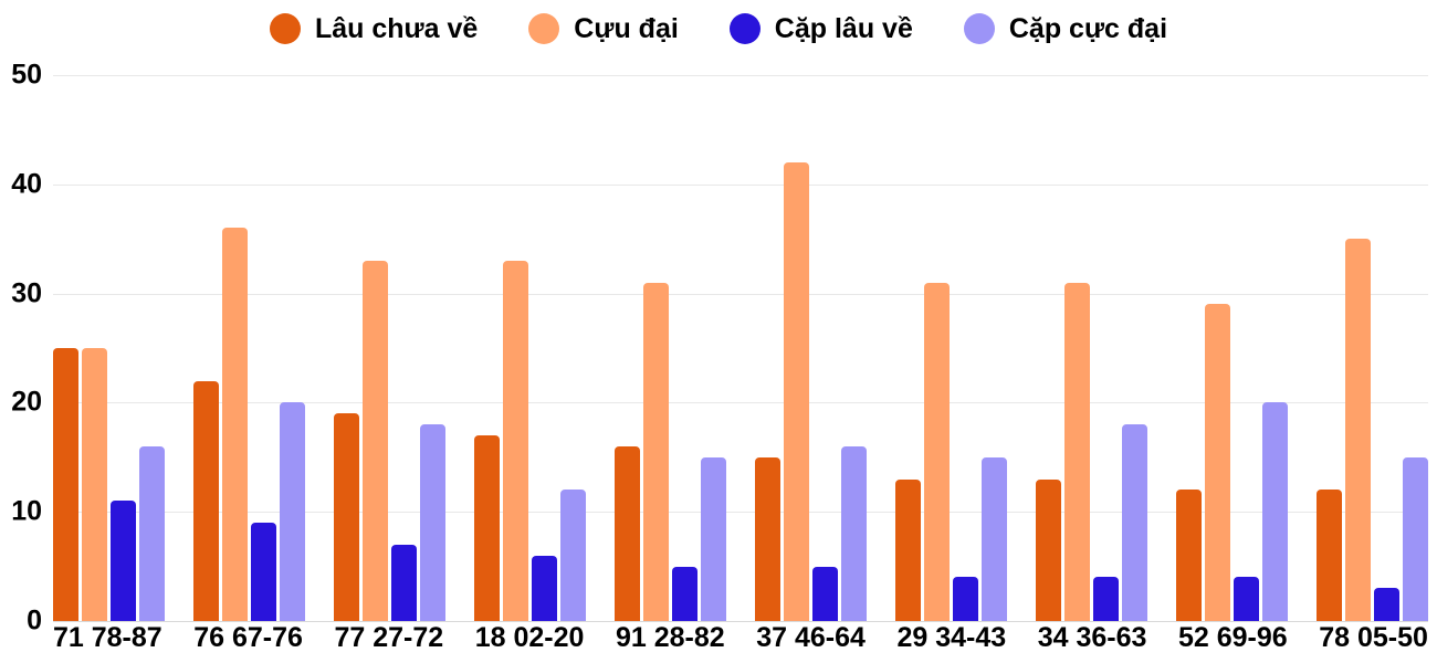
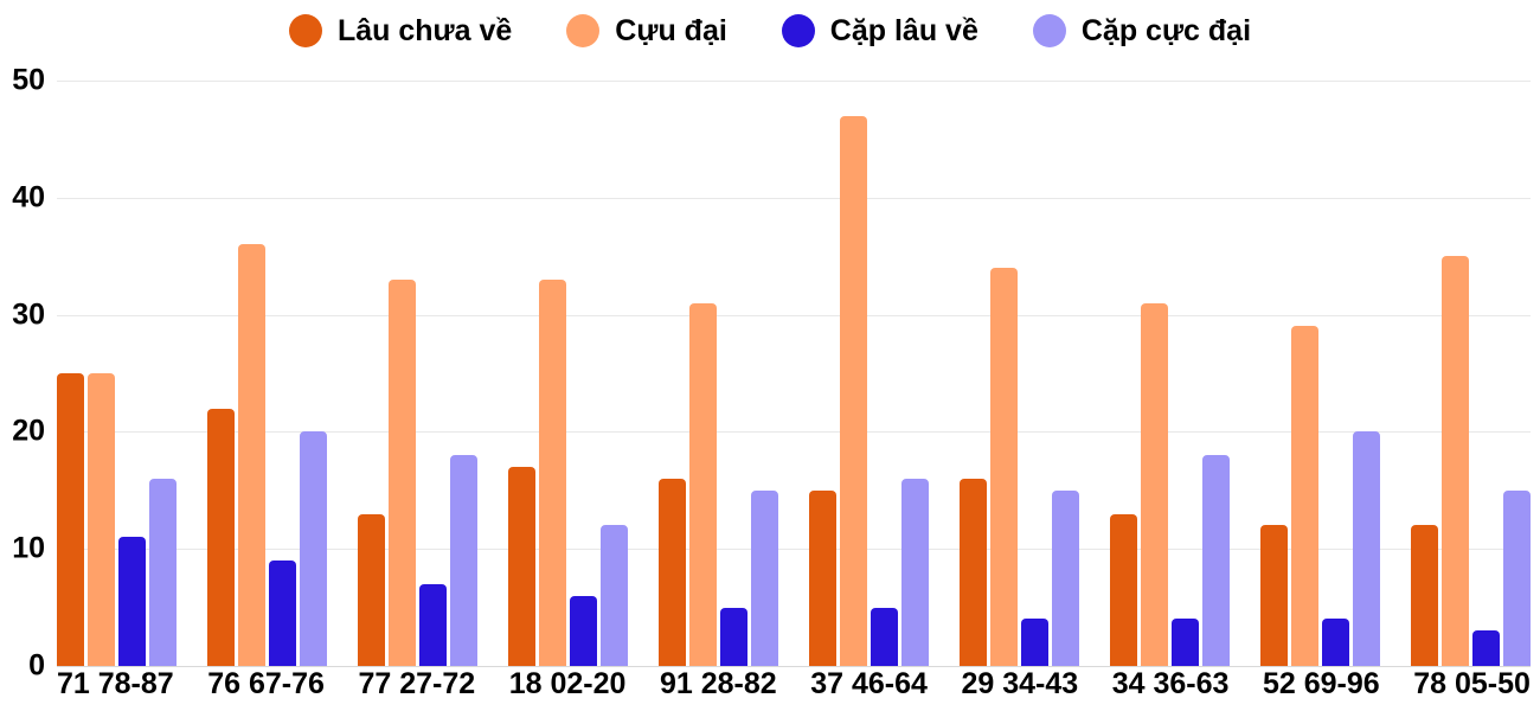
Lâu chưa về/77 27-72: 19 -> 13
Cựu đại/37 46-64: 42 -> 47
Lâu chưa về/29 34-43: 13 -> 16
Cựu đại/29 34-43: 31 -> 34
